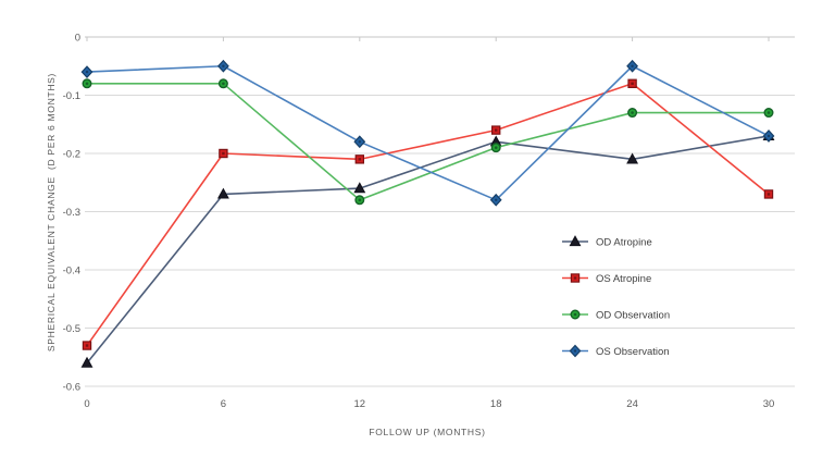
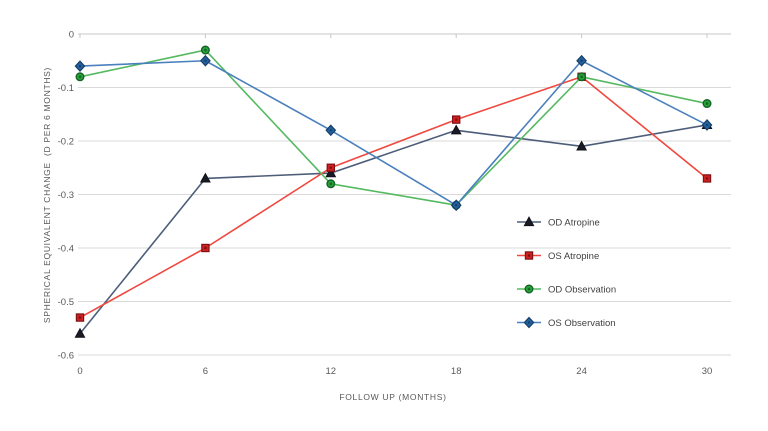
OS Atropine/6: -0.20 -> -0.40
OD Observation/6: -0.08 -> -0.03
OS Atropine/12: -0.21 -> -0.25
OD Observation/18: -0.19 -> -0.32
OS Observation/18: -0.28 -> -0.32
OD Observation/24: -0.13 -> -0.08
